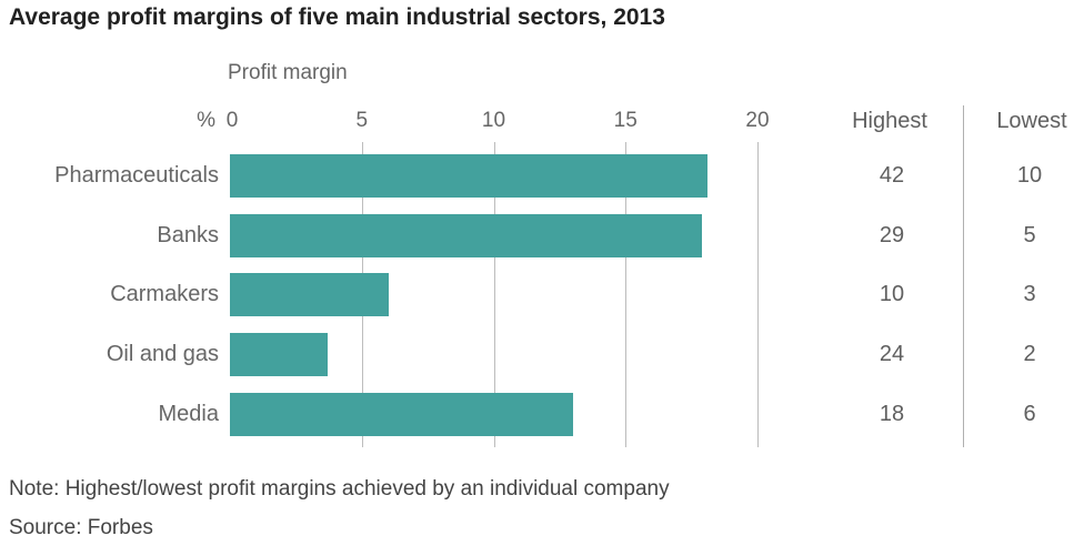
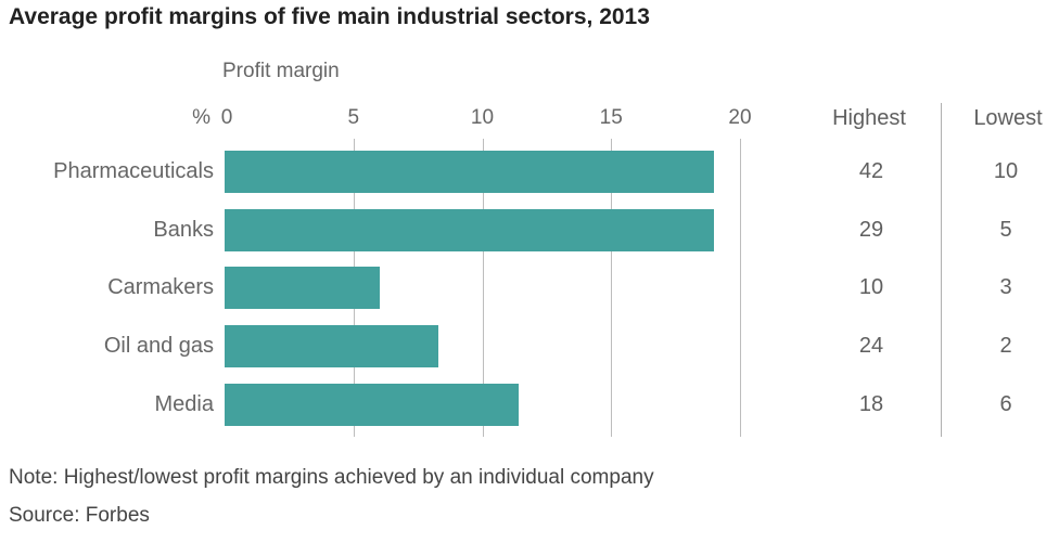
Pharmaceuticals: 18.1 -> 19.0
Banks: 17.9 -> 19.0
Oil and gas: 3.7 -> 8.3
Media: 13.0 -> 11.4
